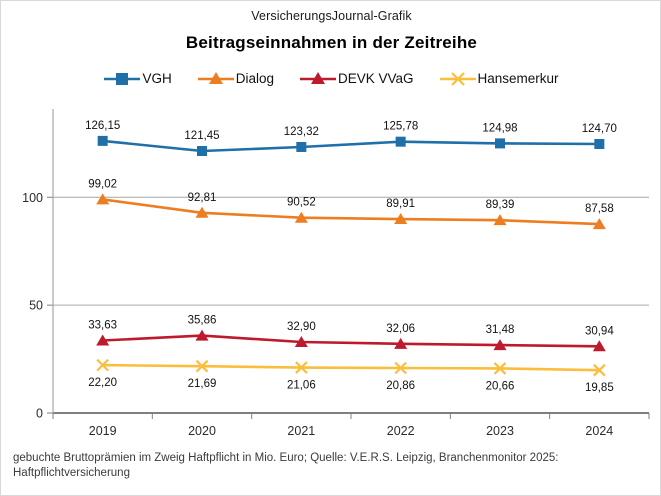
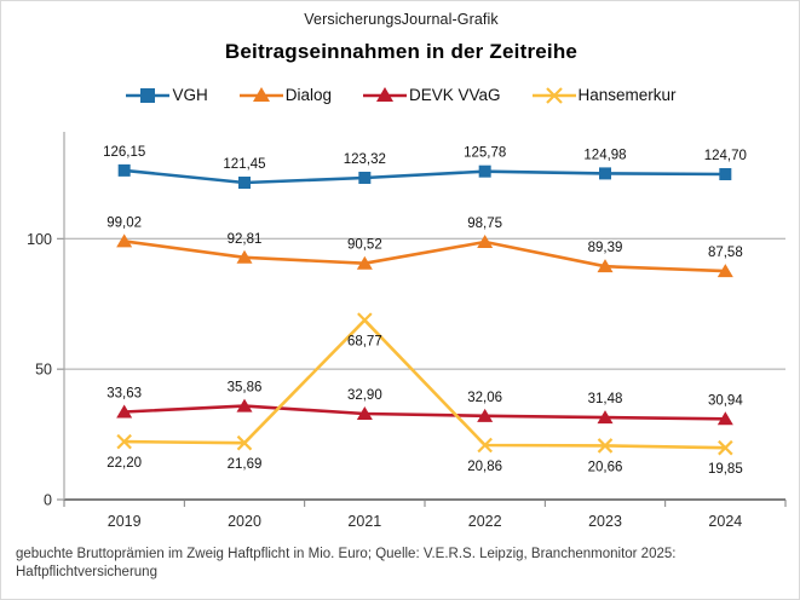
Hansemerkur/2021: 21,06 -> 68,77
Dialog/2022: 89,91 -> 98,75
